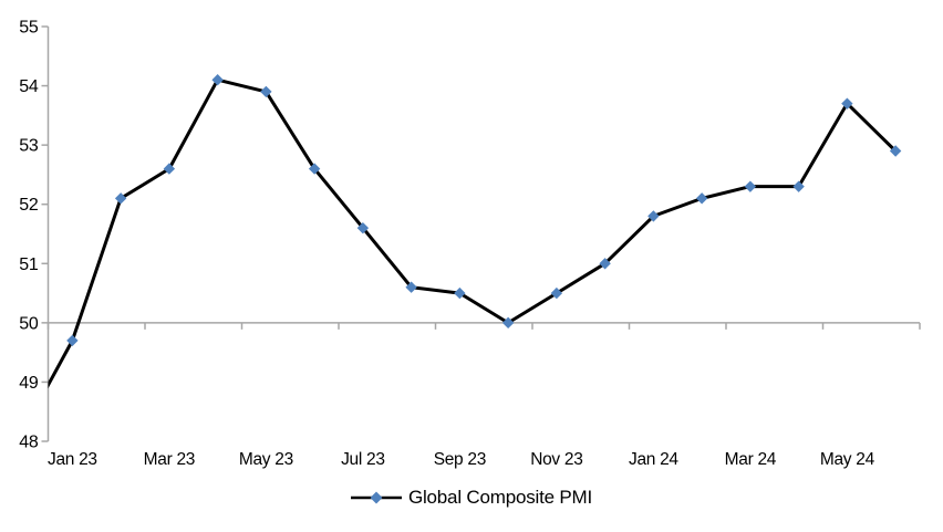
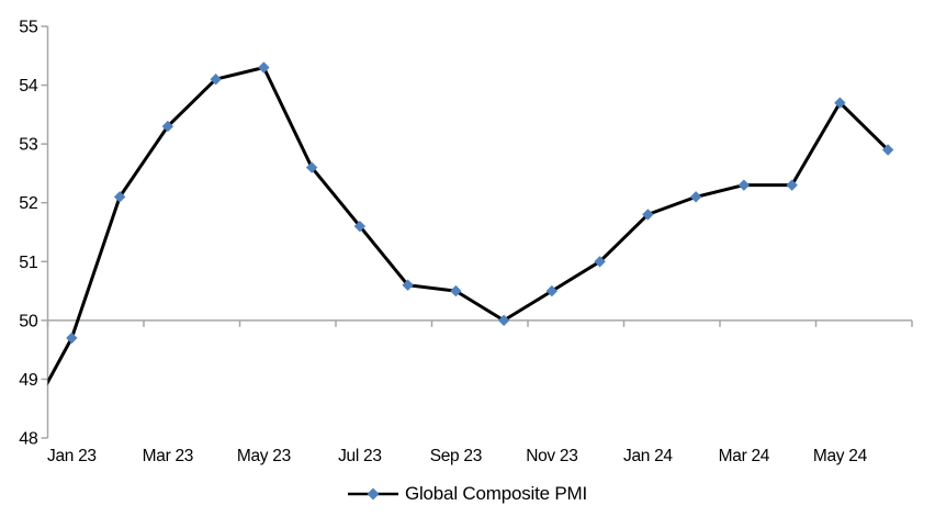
Mar 23: 52.6 -> 53.3
May 23: 53.9 -> 54.3
